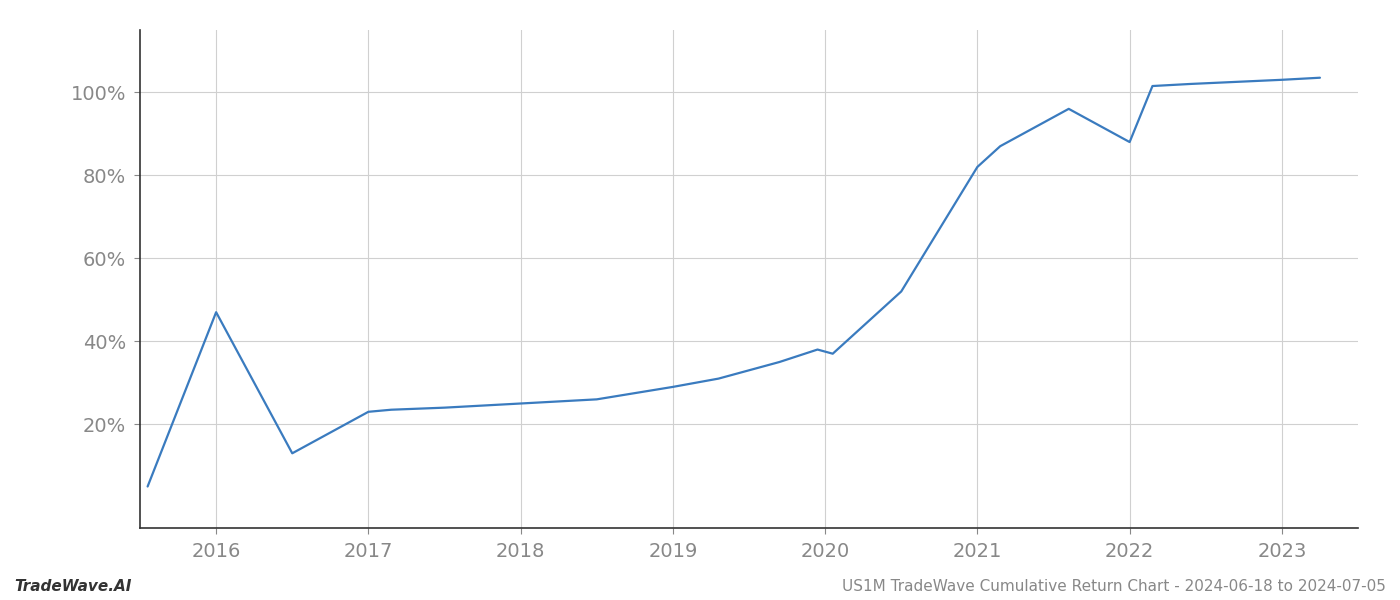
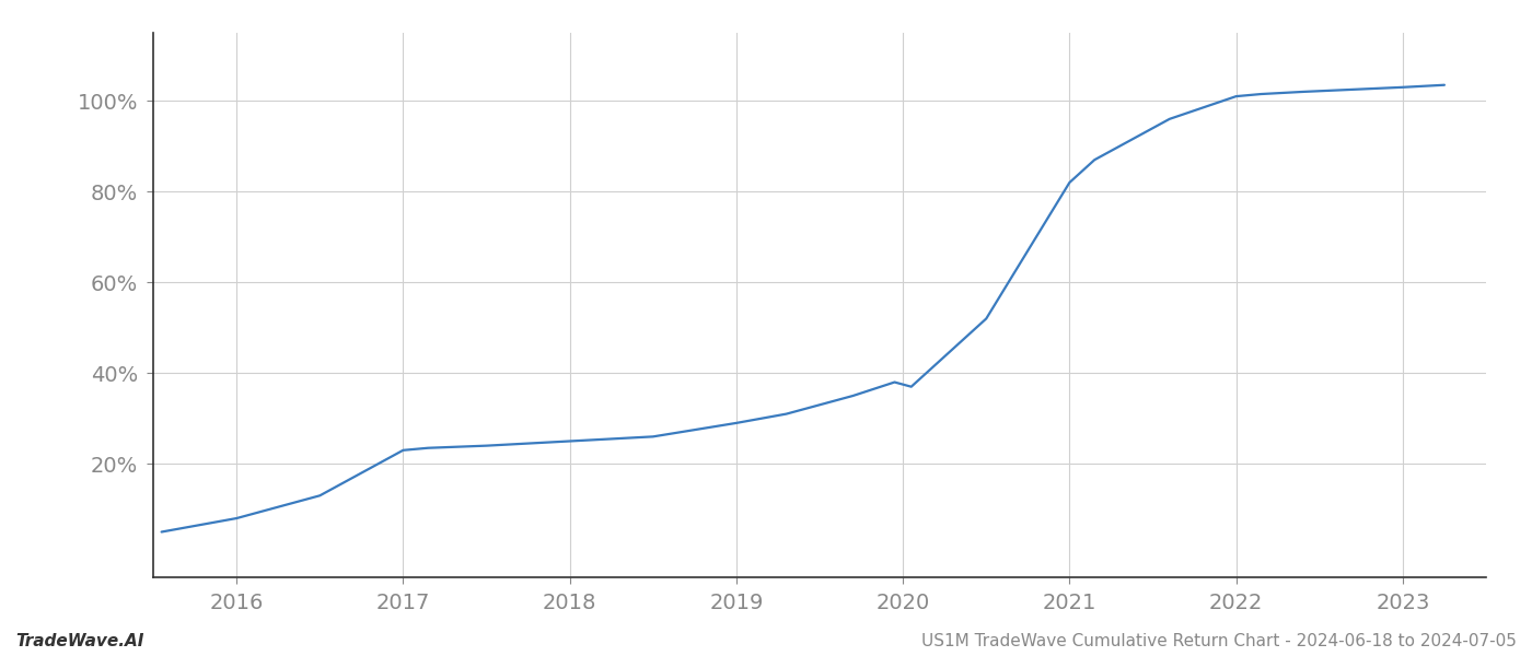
2016: 47.0% -> 8.0%
2022: 88.0% -> 101.0%
